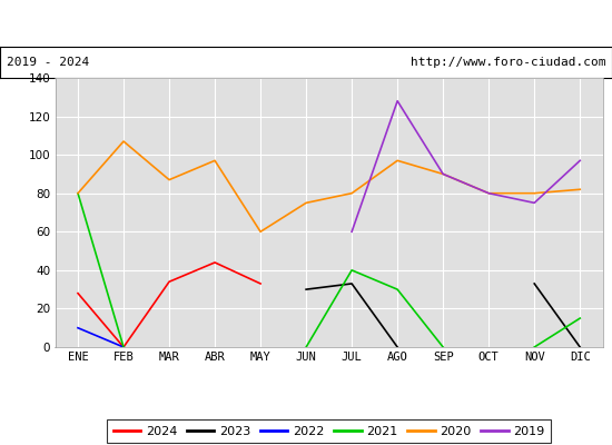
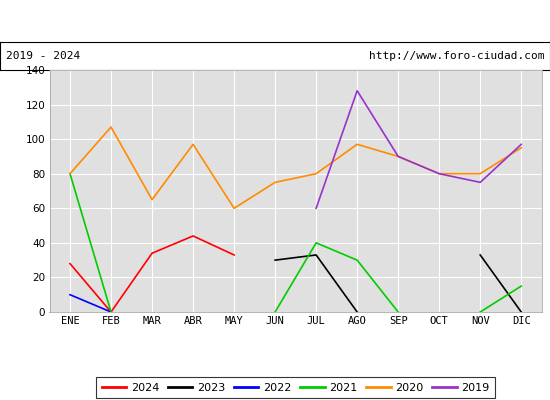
2020/MAR: 87 -> 65
2020/DIC: 82 -> 95
